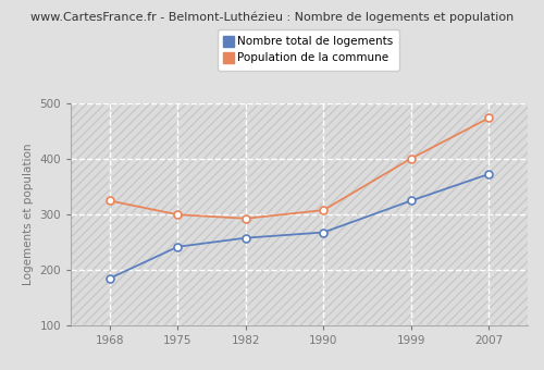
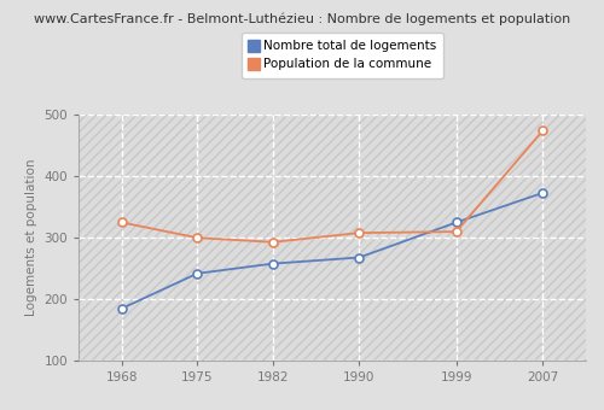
Population de la commune/1999: 401 -> 310
